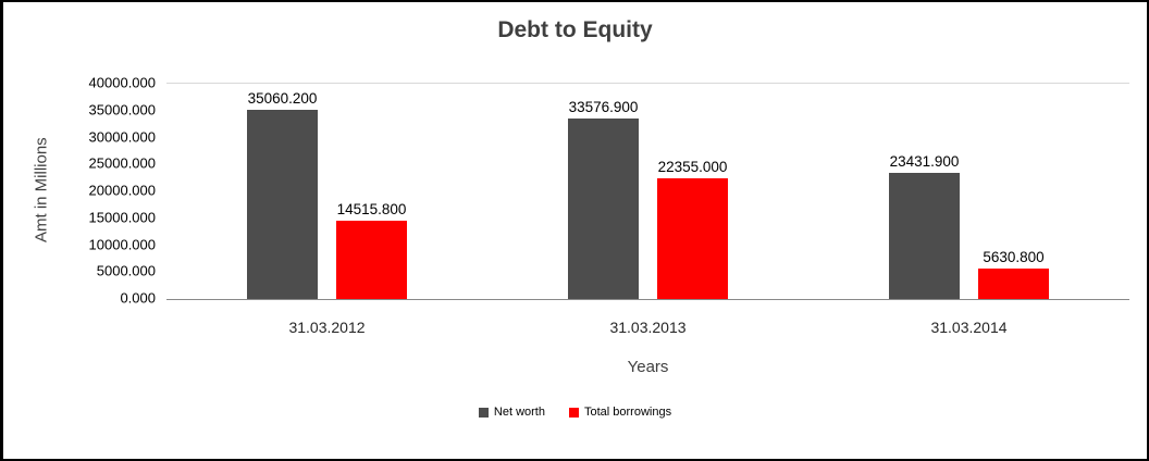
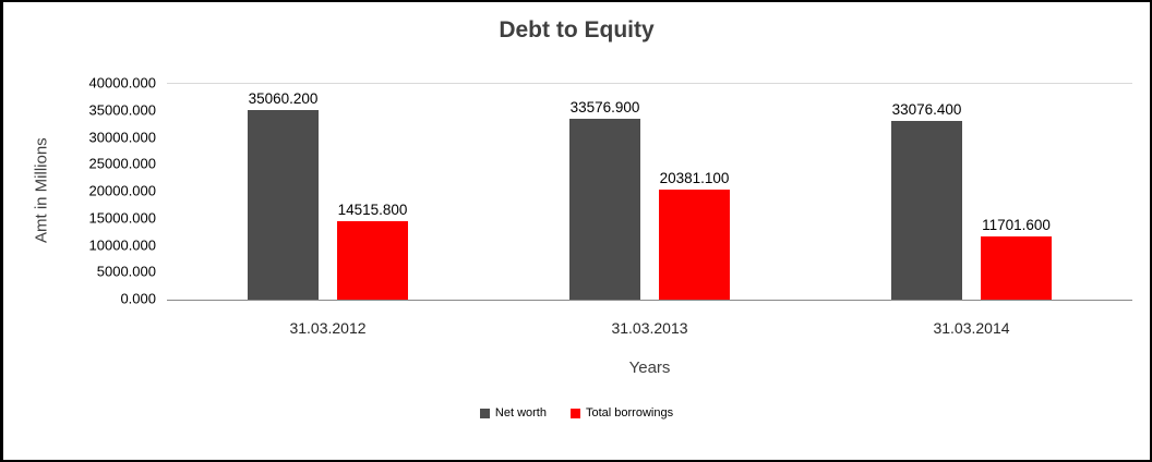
Total borrowings/31.03.2013: 22355.000 -> 20381.100
Net worth/31.03.2014: 23431.900 -> 33076.400
Total borrowings/31.03.2014: 5630.800 -> 11701.600
